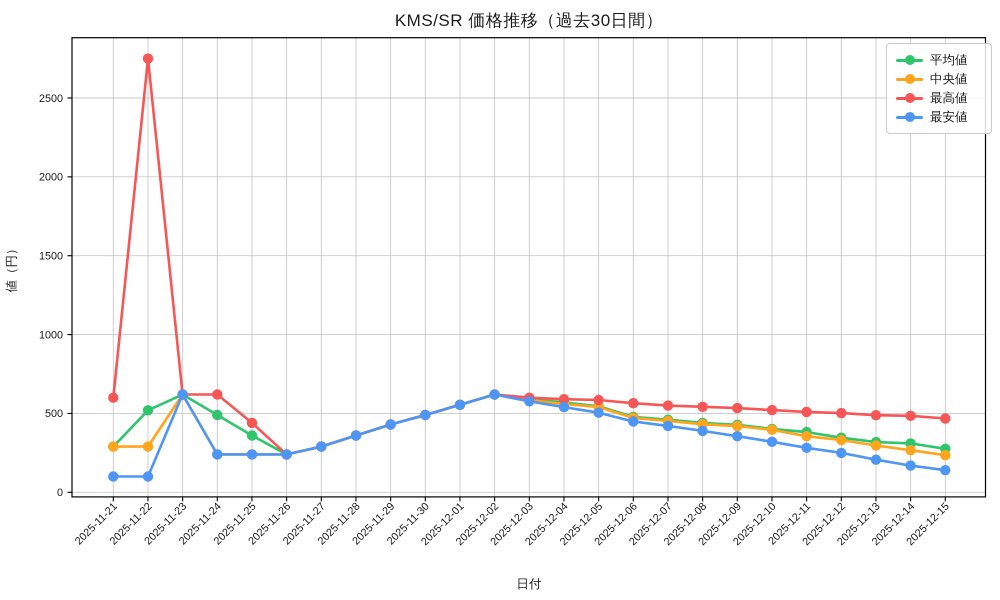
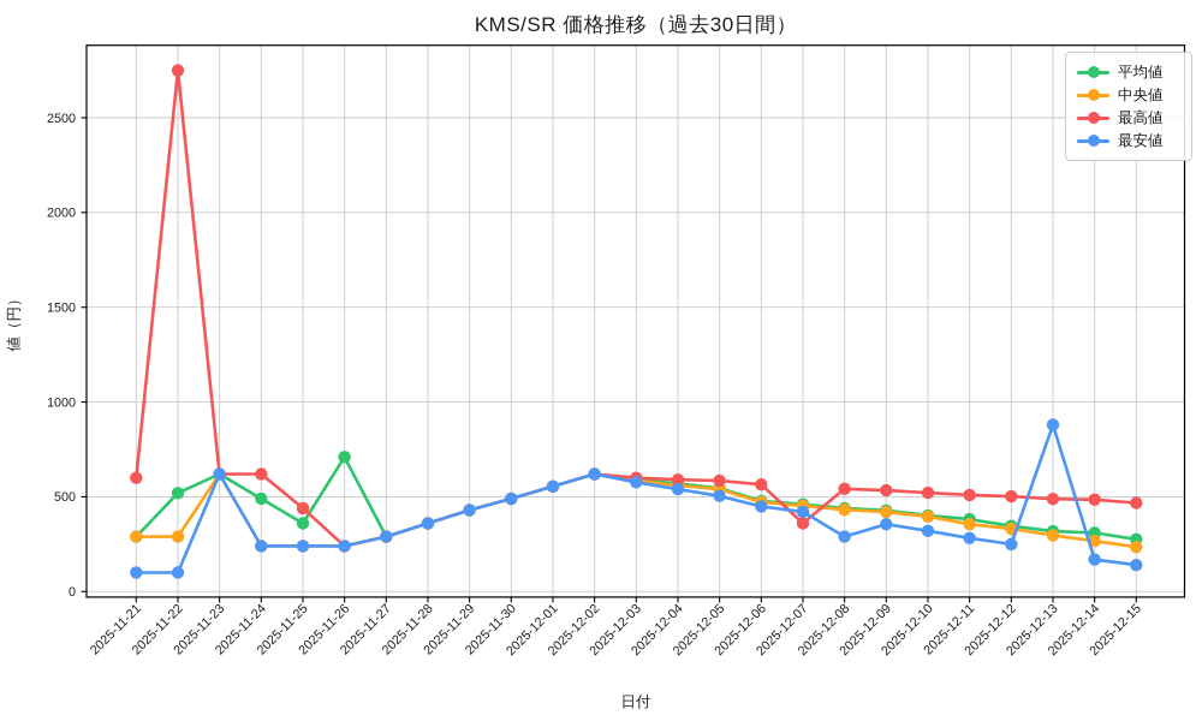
平均値/2025-11-26: 240 -> 710
最高値/2025-12-07: 550 -> 360
最安値/2025-12-08: 390 -> 290
最安値/2025-12-13: 210 -> 880
